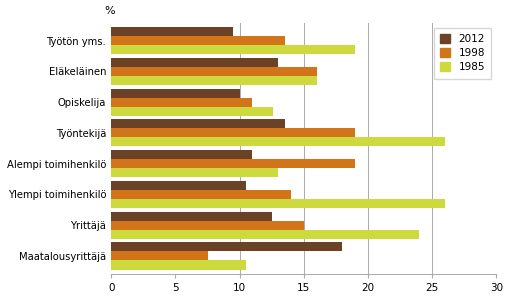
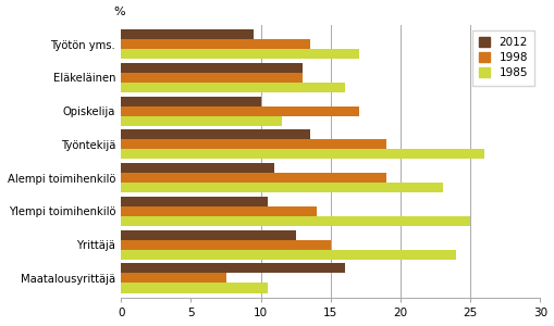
1985/Työtön yms.: 19.0 -> 17.0
1998/Eläkeläinen: 16.0 -> 13.0
1998/Opiskelija: 11.0 -> 17.0
1985/Opiskelija: 12.6 -> 11.5
1985/Alempi toimihenkilö: 13.0 -> 23.0
1985/Ylempi toimihenkilö: 26.0 -> 25.0
2012/Maatalousyrittäjä: 18.0 -> 16.0
